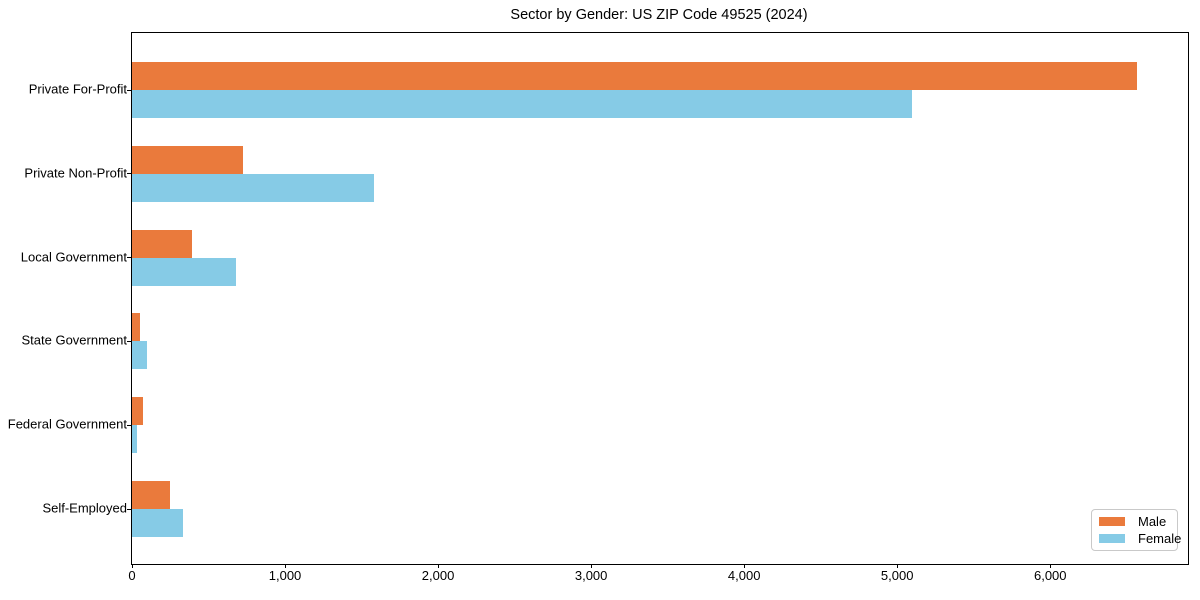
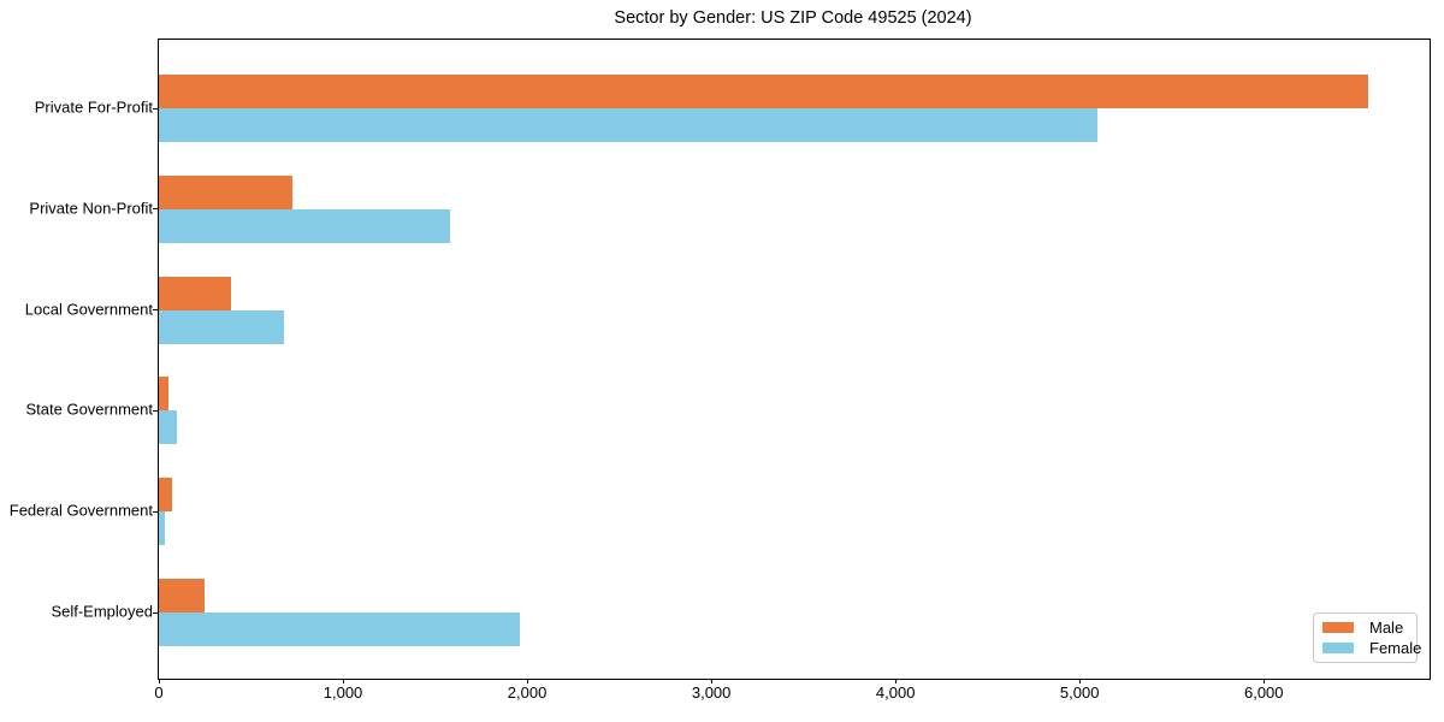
Female/Self-Employed: 330 -> 1960
